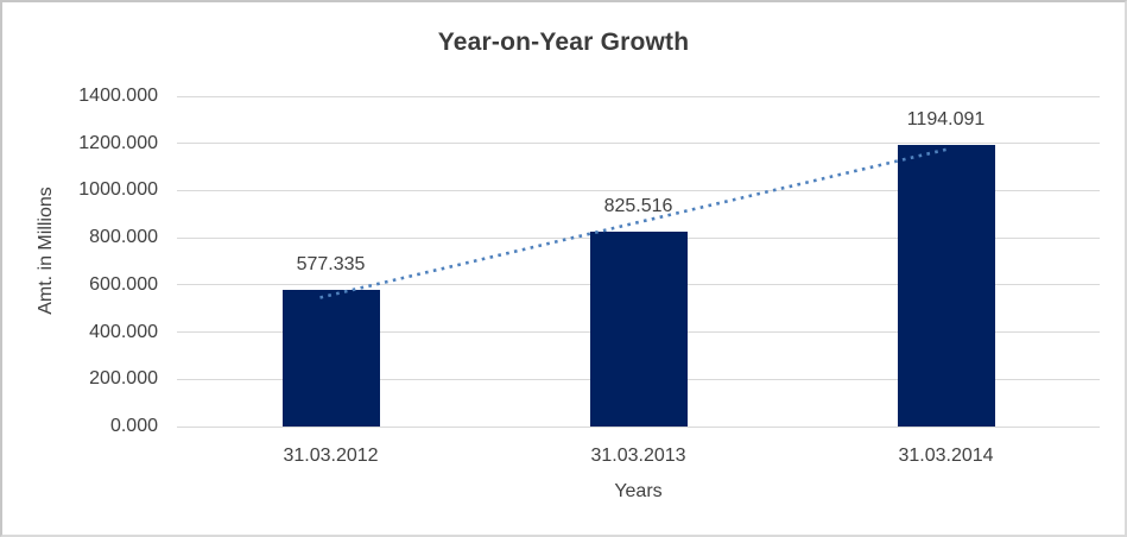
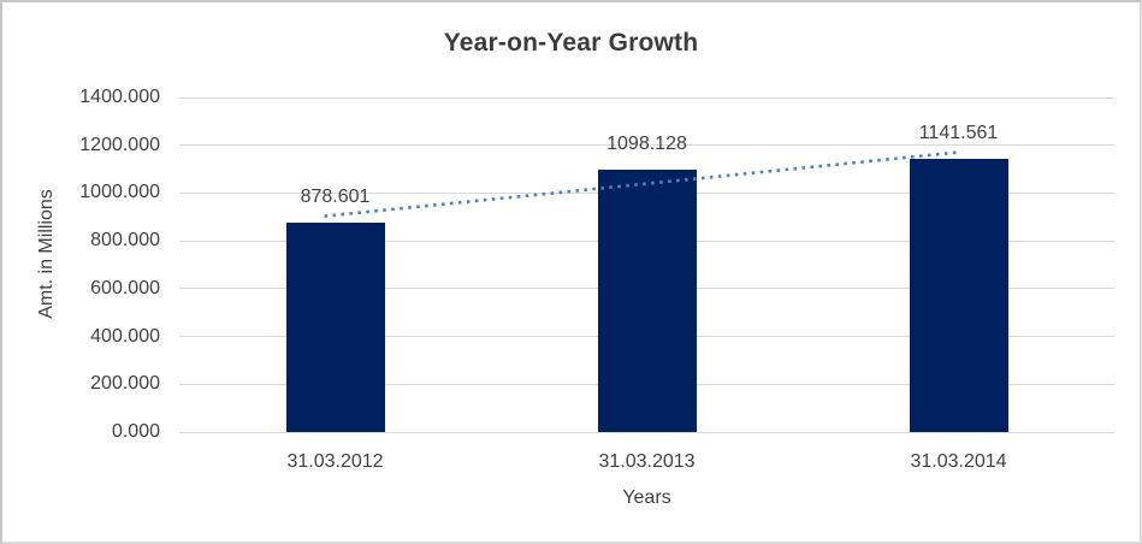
31.03.2012: 577.335 -> 878.601
31.03.2013: 825.516 -> 1098.128
31.03.2014: 1194.091 -> 1141.561
